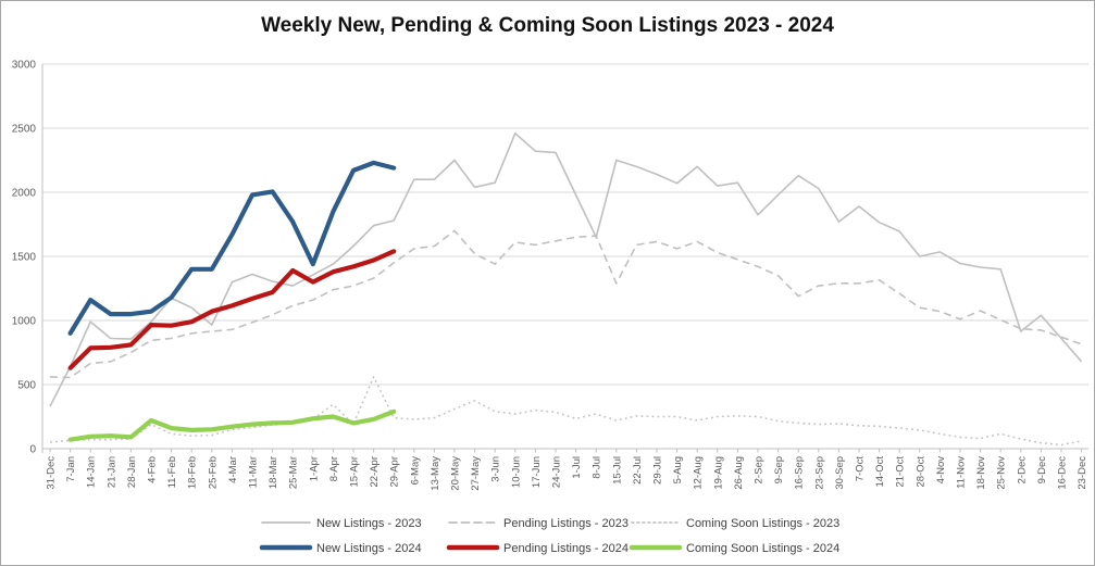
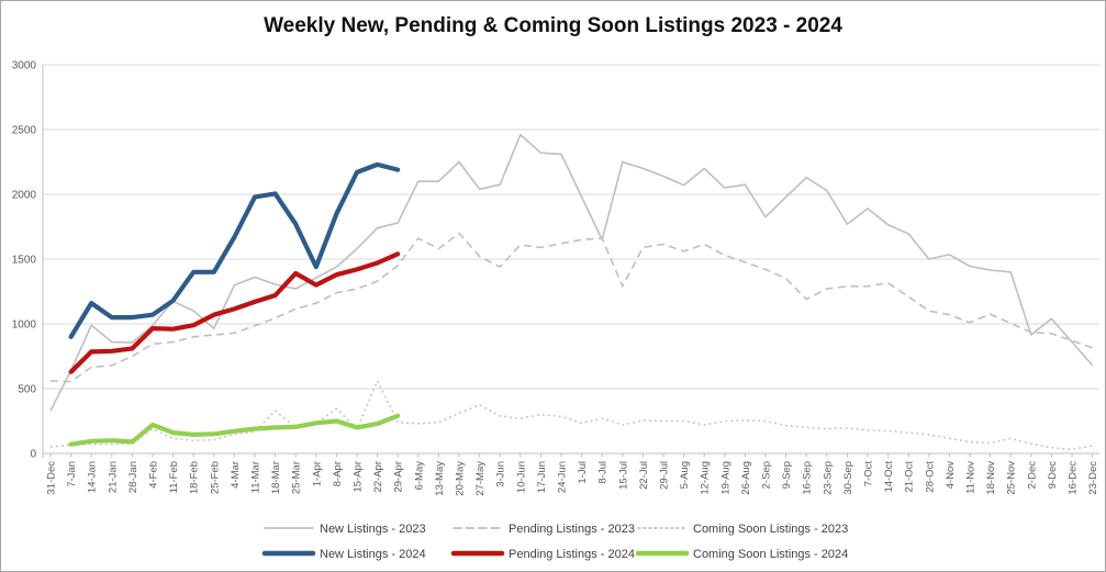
Coming Soon Listings - 2023/18-Mar: 180 -> 330
Pending Listings - 2023/6-May: 1560 -> 1660
